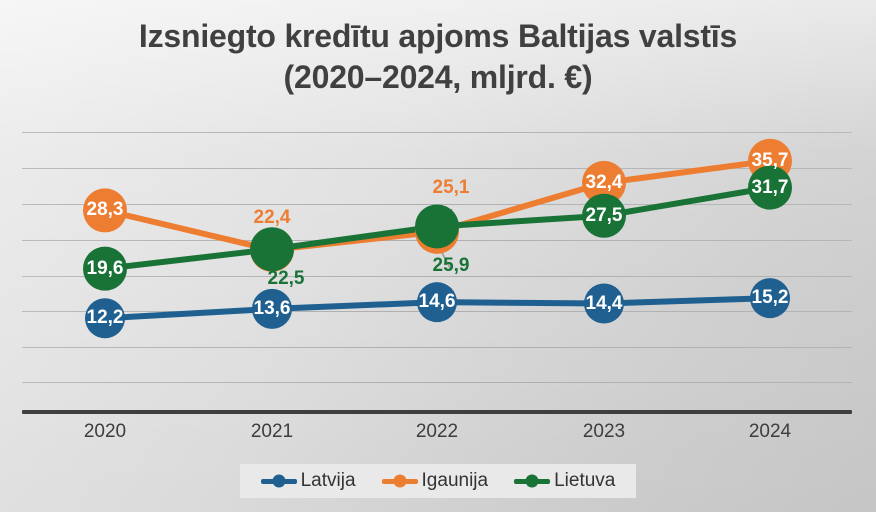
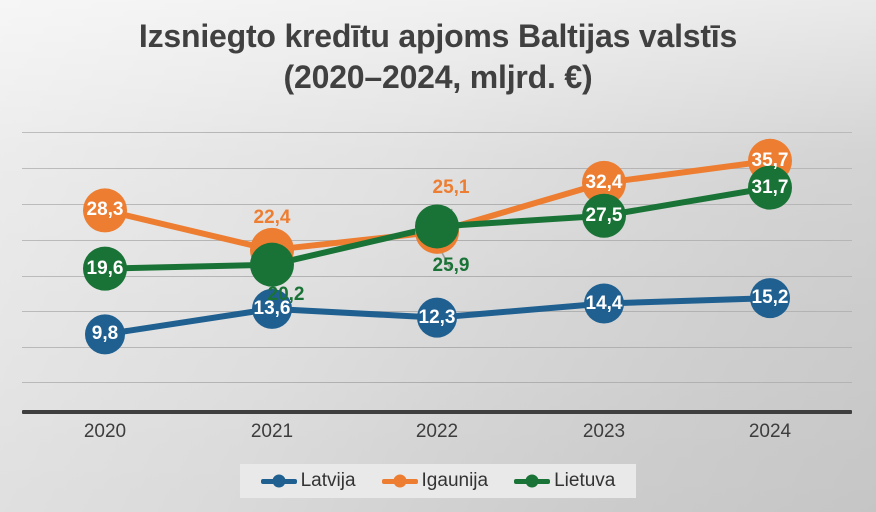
Latvija/2020: 12,2 -> 9,8
Lietuva/2021: 22,5 -> 20,2
Latvija/2022: 14,6 -> 12,3
